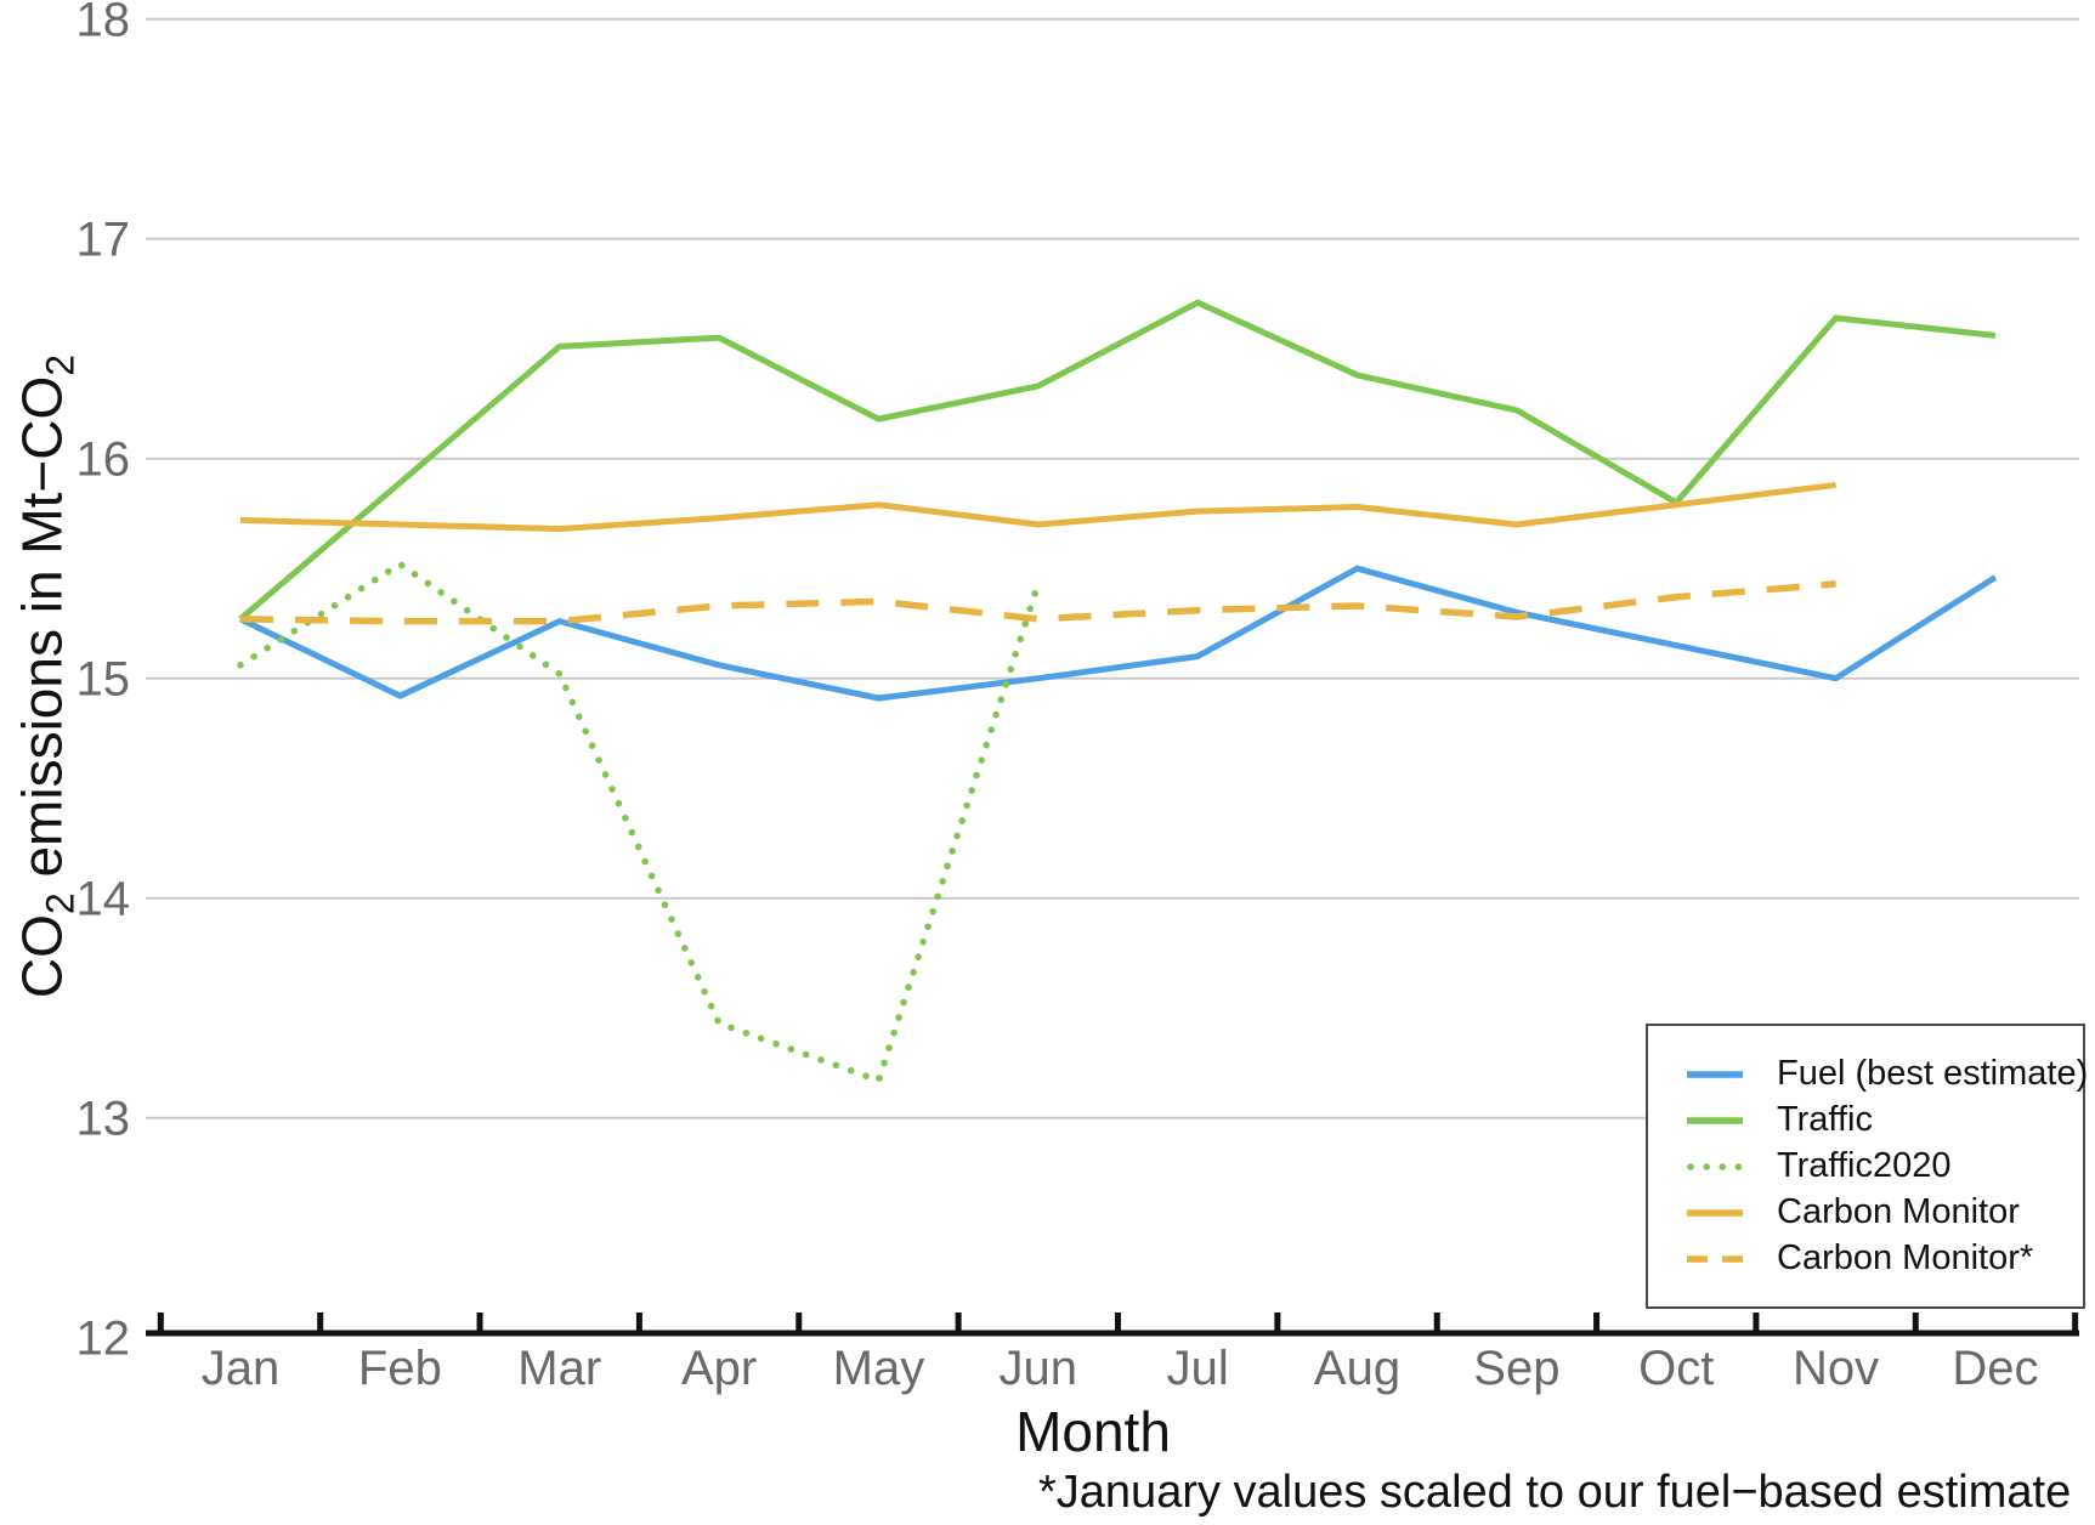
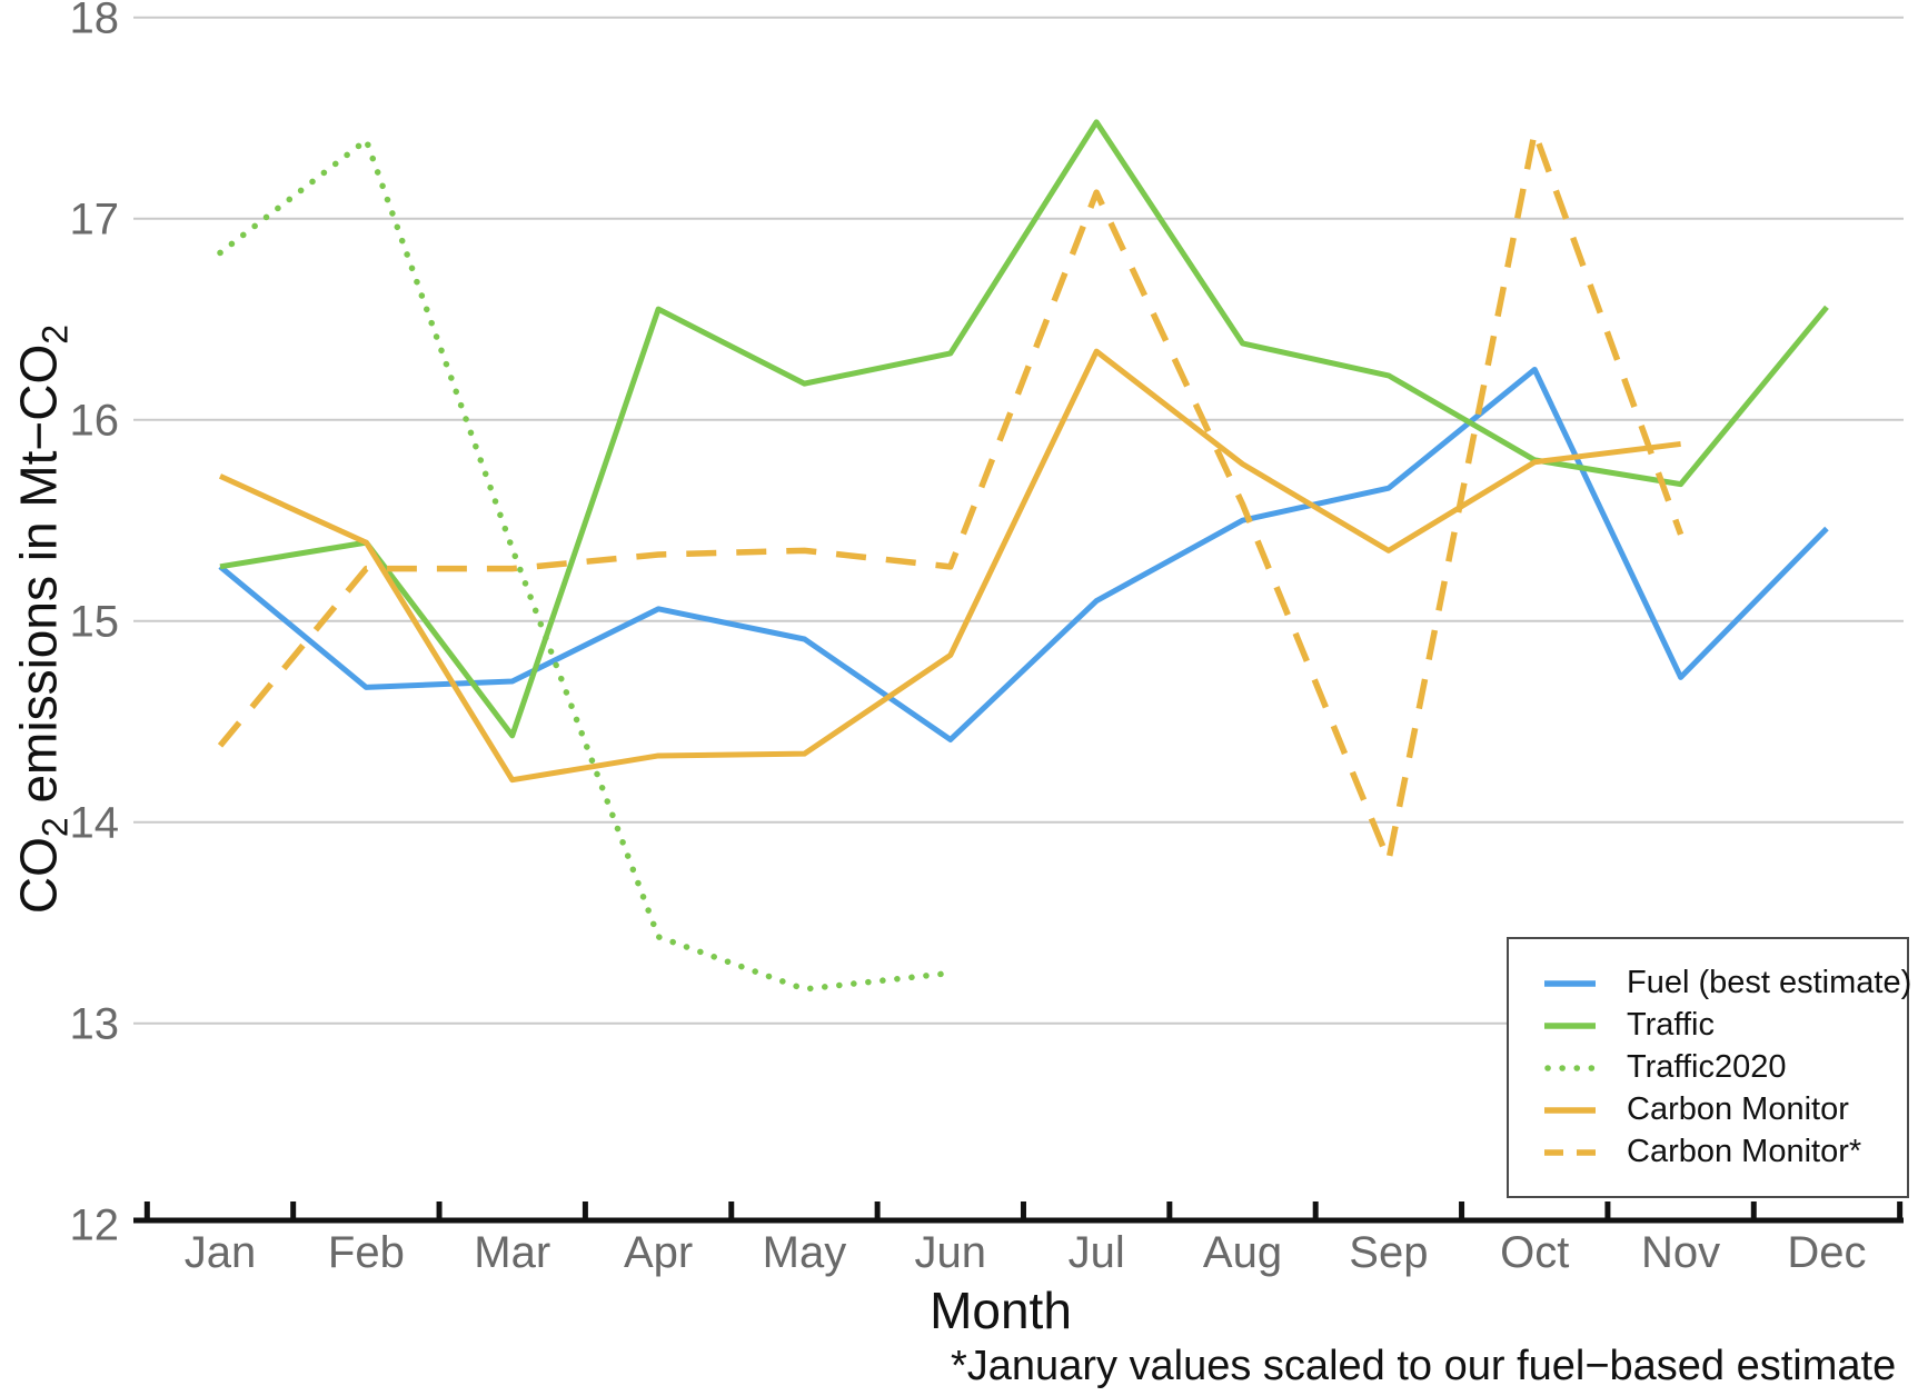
Traffic2020/Jan: 15.06 -> 16.83
Carbon Monitor*/Jan: 15.27 -> 14.38
Fuel (best estimate)/Feb: 14.92 -> 14.67
Traffic/Feb: 15.89 -> 15.39
Traffic2020/Feb: 15.52 -> 17.39
Carbon Monitor/Feb: 15.70 -> 15.39
Fuel (best estimate)/Mar: 15.26 -> 14.70
Traffic/Mar: 16.51 -> 14.43
Traffic2020/Mar: 15.02 -> 15.36
Carbon Monitor/Mar: 15.68 -> 14.21
Carbon Monitor/Apr: 15.73 -> 14.33
Carbon Monitor/May: 15.79 -> 14.34
Fuel (best estimate)/Jun: 15.00 -> 14.41
Traffic2020/Jun: 15.43 -> 13.25
Carbon Monitor/Jun: 15.70 -> 14.83
Traffic/Jul: 16.71 -> 17.48
Carbon Monitor/Jul: 15.76 -> 16.34
Carbon Monitor*/Jul: 15.31 -> 17.13
Carbon Monitor*/Aug: 15.33 -> 15.58
Fuel (best estimate)/Sep: 15.30 -> 15.66
Carbon Monitor/Sep: 15.70 -> 15.35
Carbon Monitor*/Sep: 15.28 -> 13.81
Fuel (best estimate)/Oct: 15.15 -> 16.25
Carbon Monitor*/Oct: 15.37 -> 17.43
Fuel (best estimate)/Nov: 15.00 -> 14.72
Traffic/Nov: 16.64 -> 15.68
